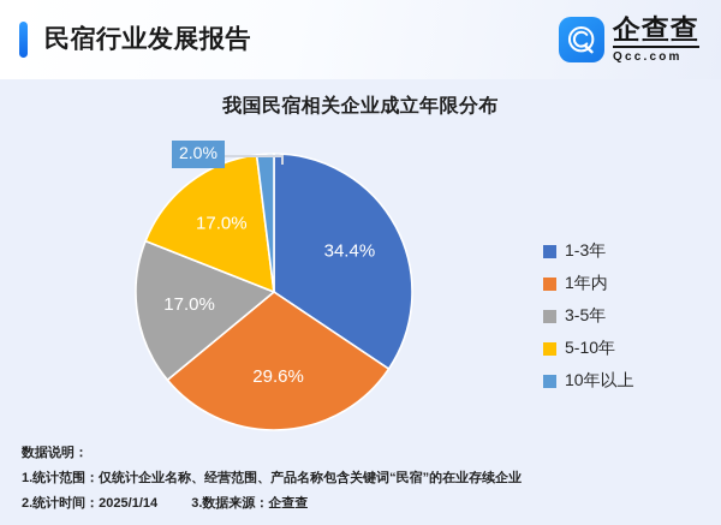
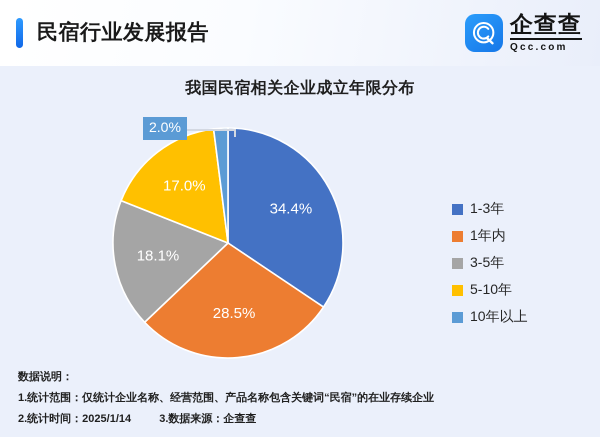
1年内: 29.6% -> 28.5%
3-5年: 17.0% -> 18.1%
